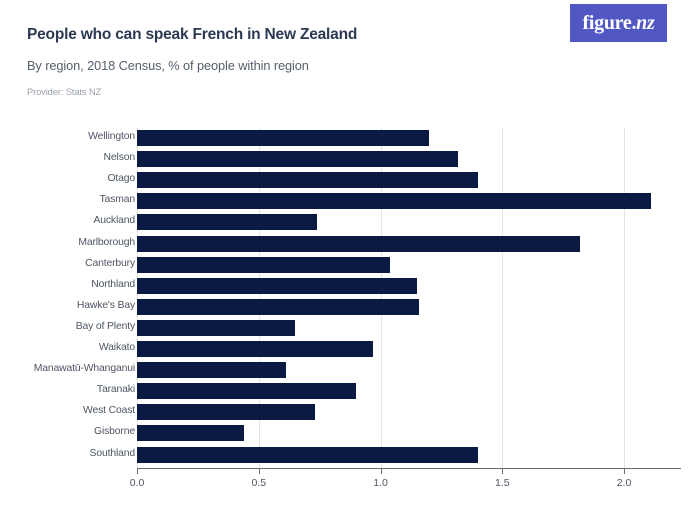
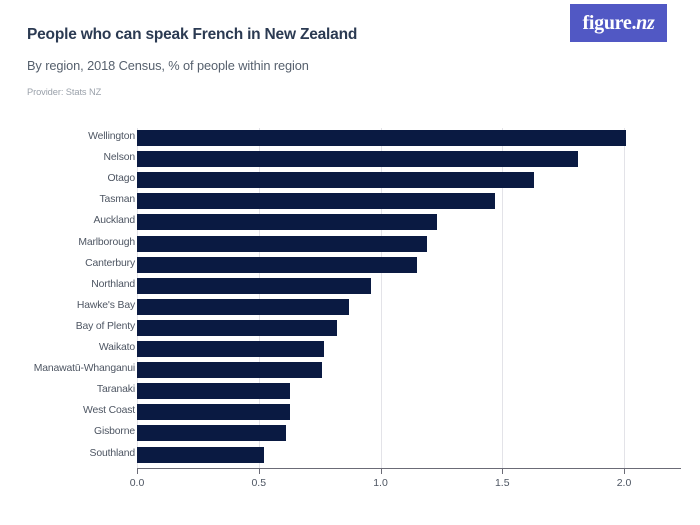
Wellington: 1.20 -> 2.01
Nelson: 1.32 -> 1.81
Otago: 1.40 -> 1.63
Tasman: 2.11 -> 1.47
Auckland: 0.74 -> 1.23
Marlborough: 1.82 -> 1.19
Canterbury: 1.04 -> 1.15
Northland: 1.15 -> 0.96
Hawke's Bay: 1.16 -> 0.87
Bay of Plenty: 0.65 -> 0.82
Waikato: 0.97 -> 0.77
Manawatū-Whanganui: 0.61 -> 0.76
Taranaki: 0.90 -> 0.63
West Coast: 0.73 -> 0.63
Gisborne: 0.44 -> 0.61
Southland: 1.40 -> 0.52
